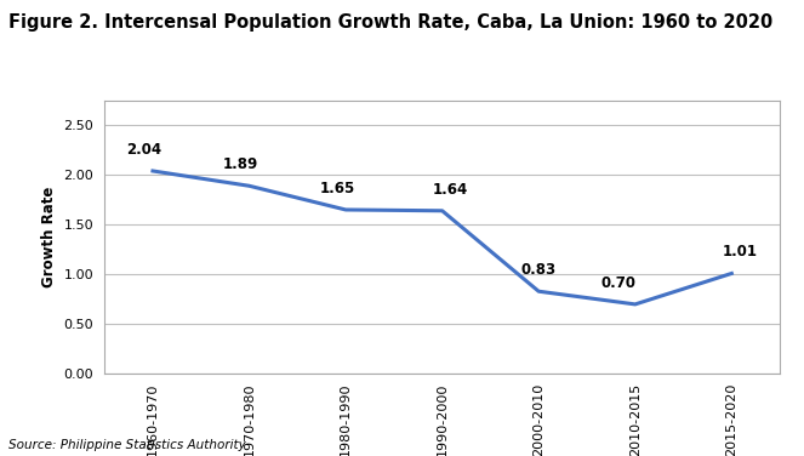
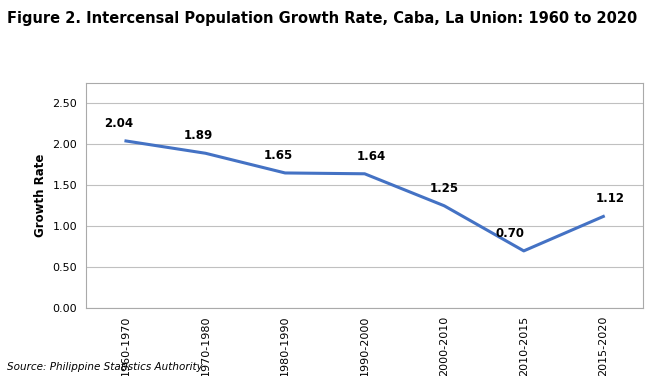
2000-2010: 0.83 -> 1.25
2015-2020: 1.01 -> 1.12
